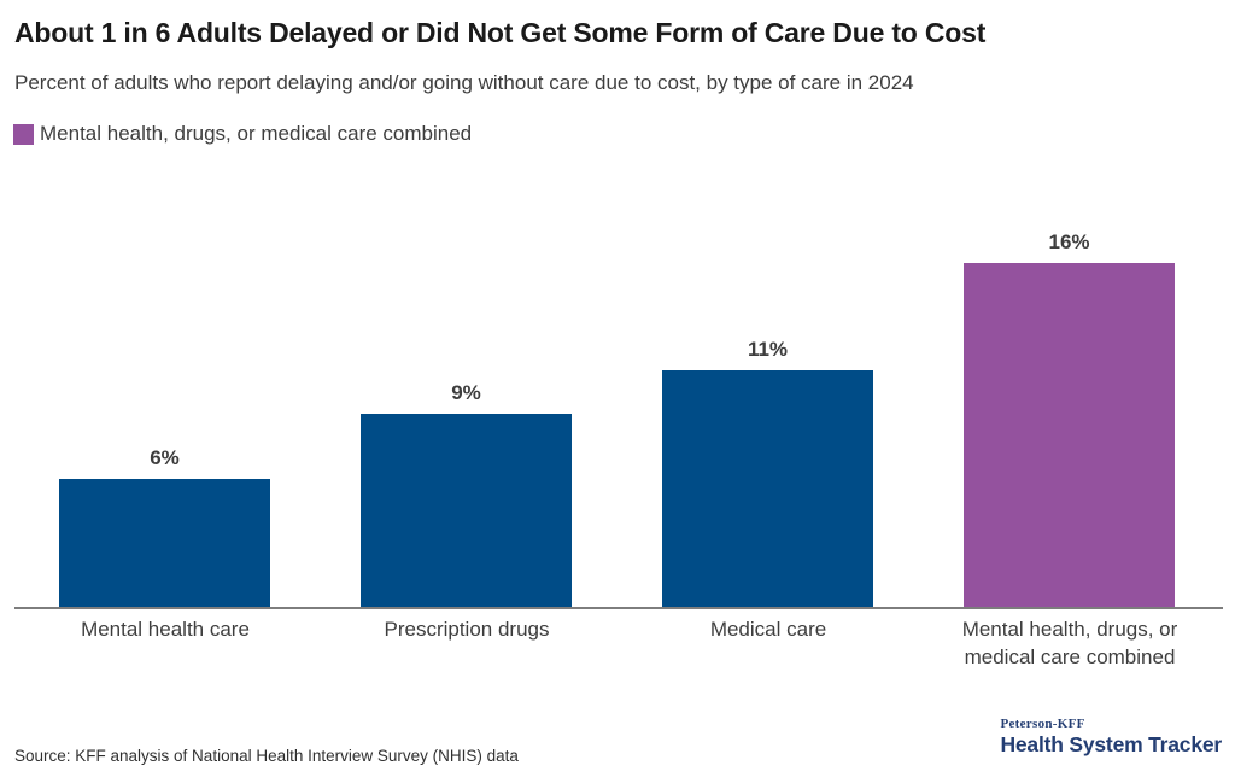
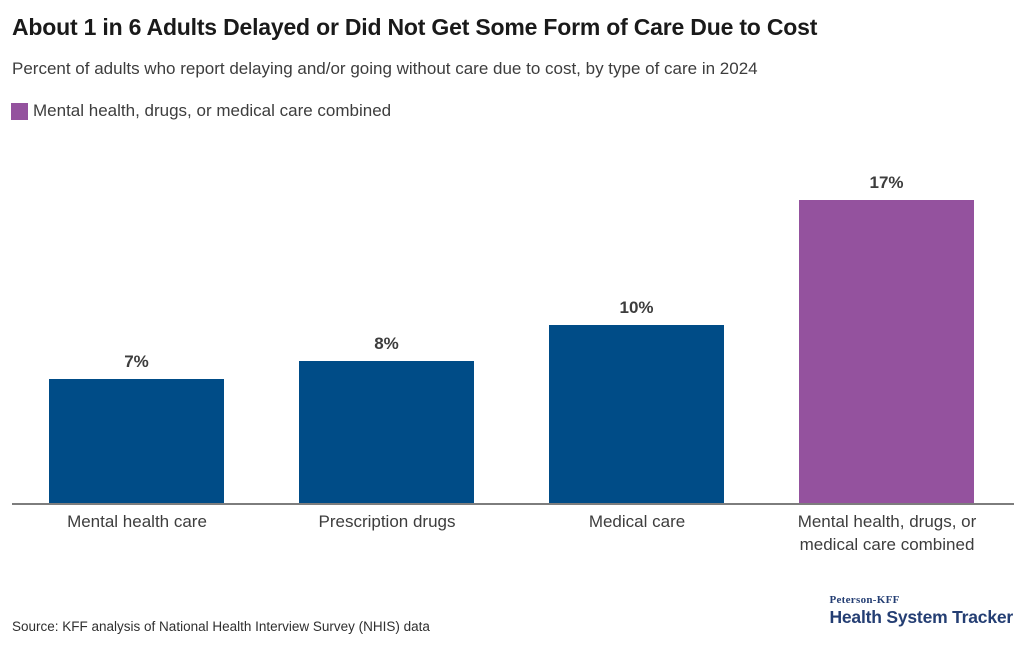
Mental health care: 6% -> 7%
Prescription drugs: 9% -> 8%
Medical care: 11% -> 10%
Mental health, drugs, or medical care combined: 16% -> 17%
